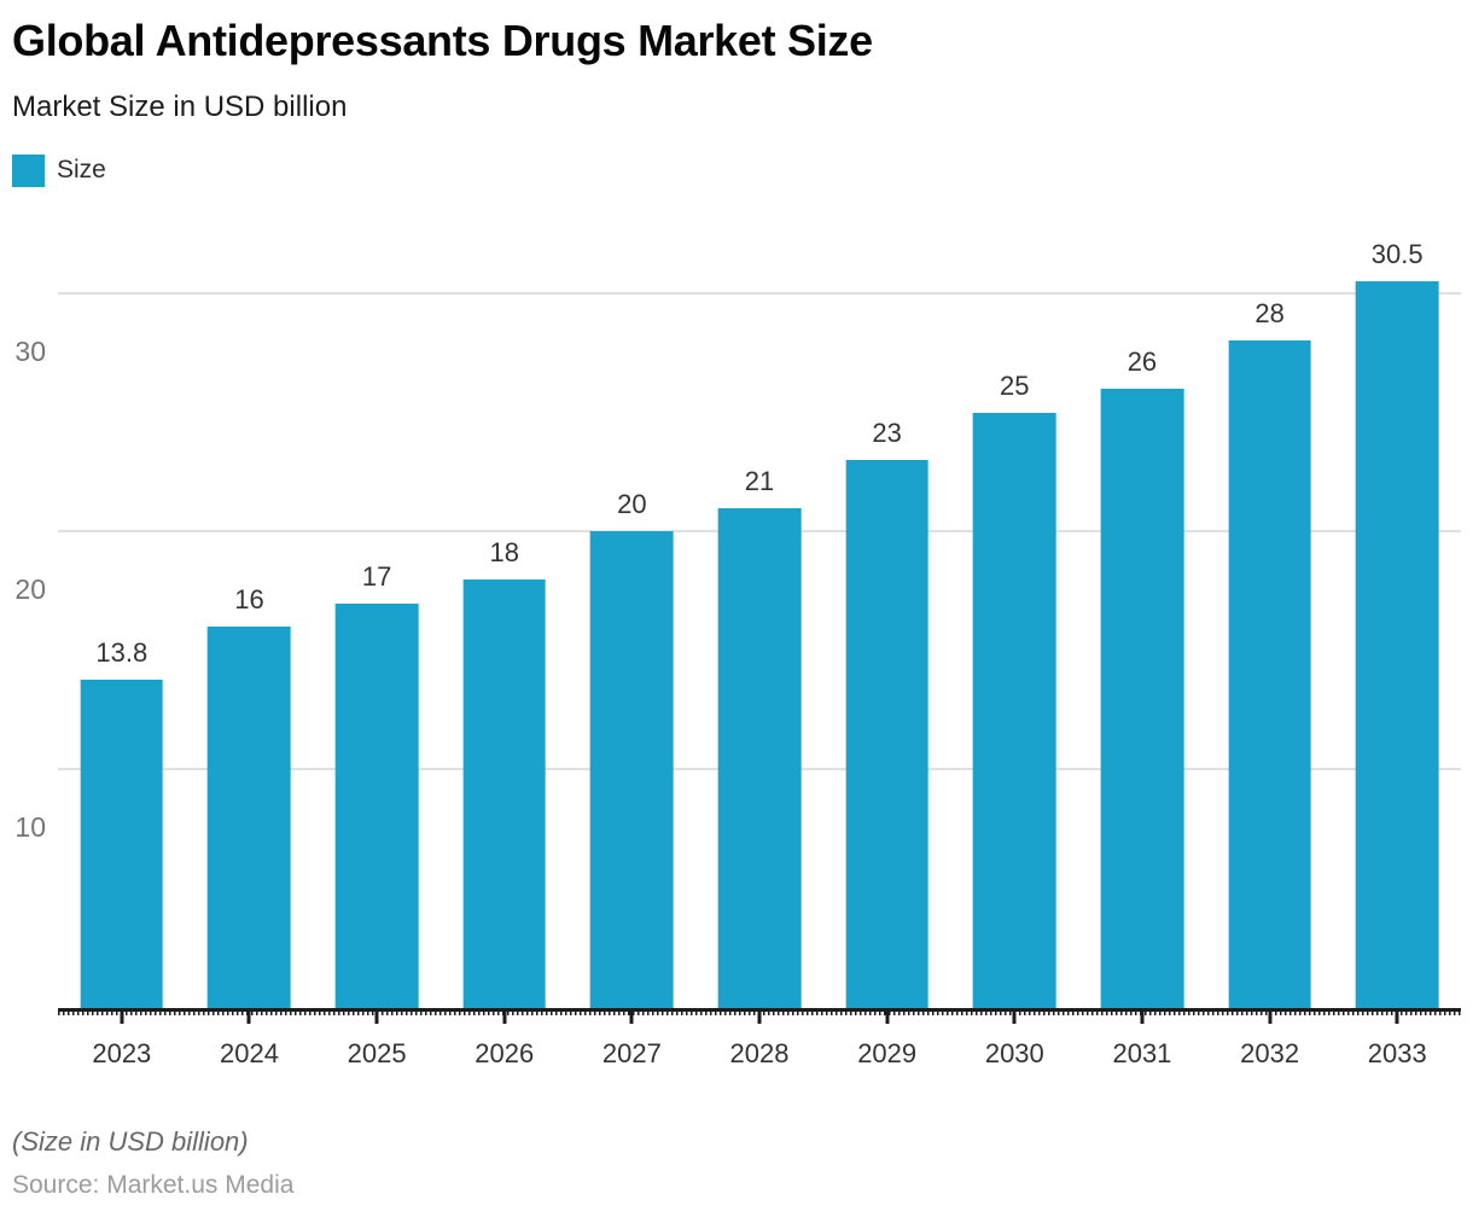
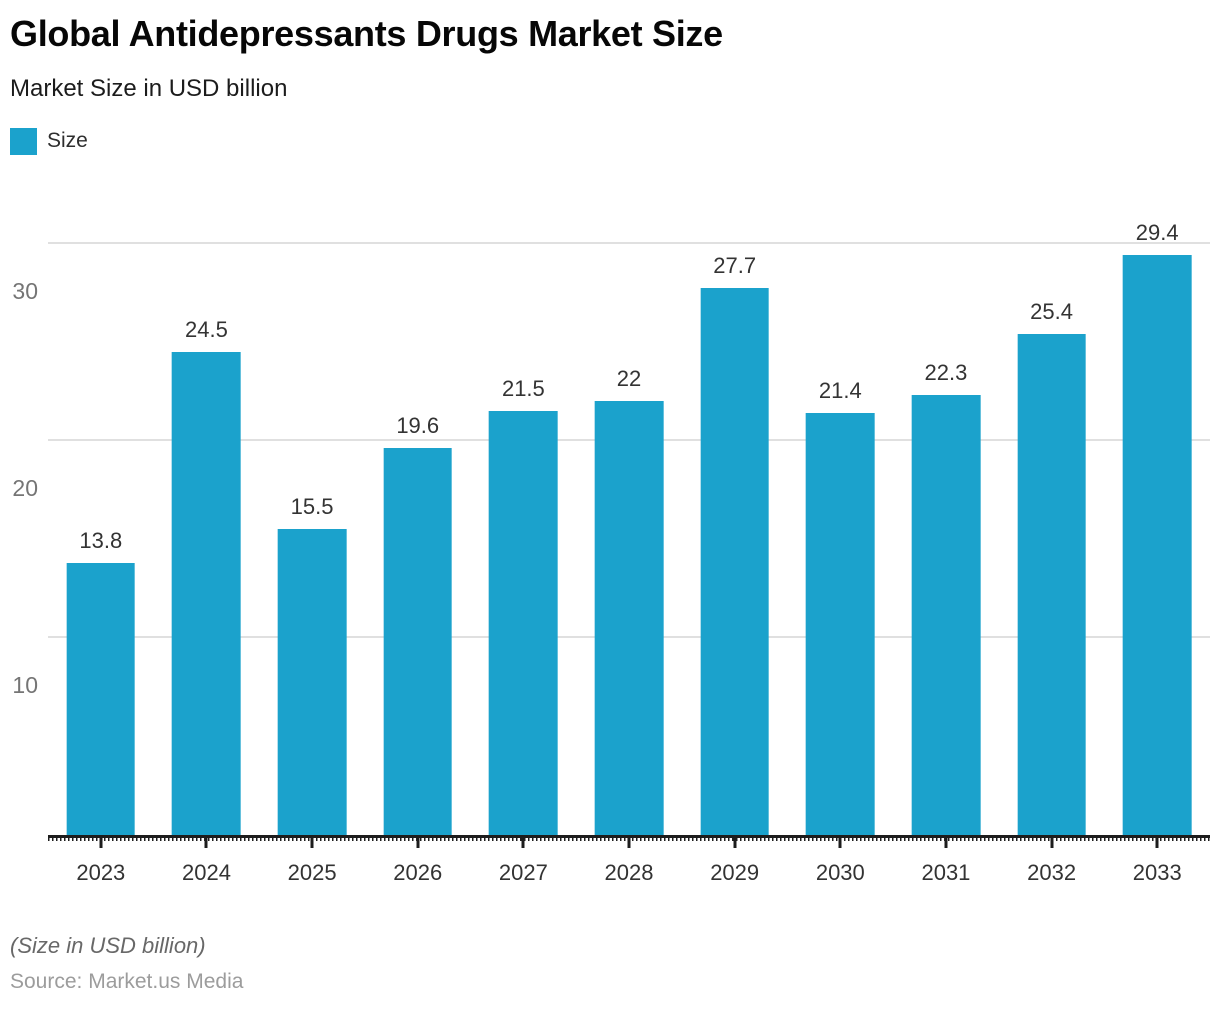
2024: 16 -> 24.5
2025: 17 -> 15.5
2026: 18 -> 19.6
2027: 20 -> 21.5
2028: 21 -> 22
2029: 23 -> 27.7
2030: 25 -> 21.4
2031: 26 -> 22.3
2032: 28 -> 25.4
2033: 30.5 -> 29.4
